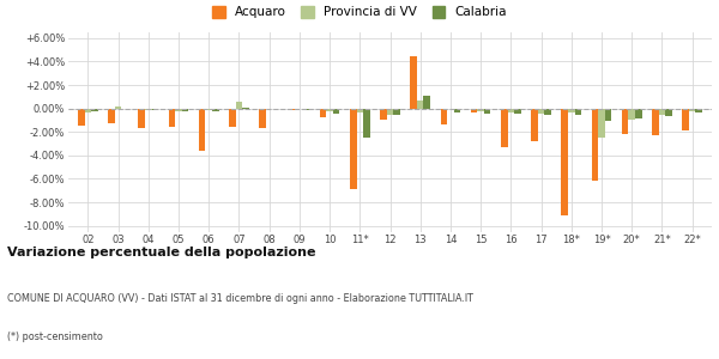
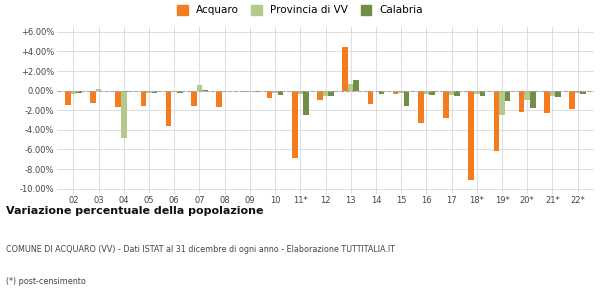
Provincia di VV/04: -0.1% -> -4.8%
Calabria/15: -0.4% -> -1.6%
Calabria/20*: -0.9% -> -1.8%
